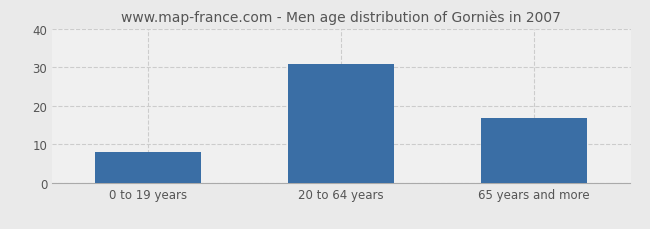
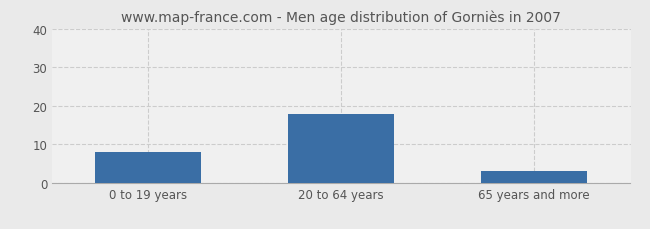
20 to 64 years: 31 -> 18
65 years and more: 17 -> 3
